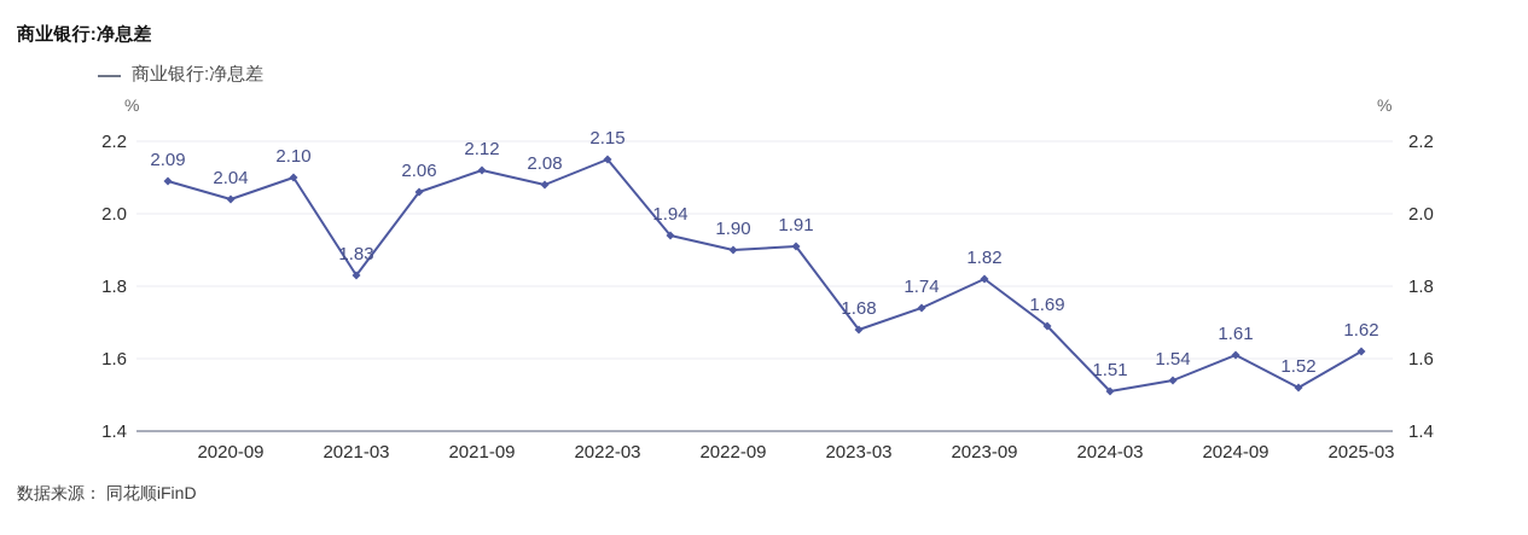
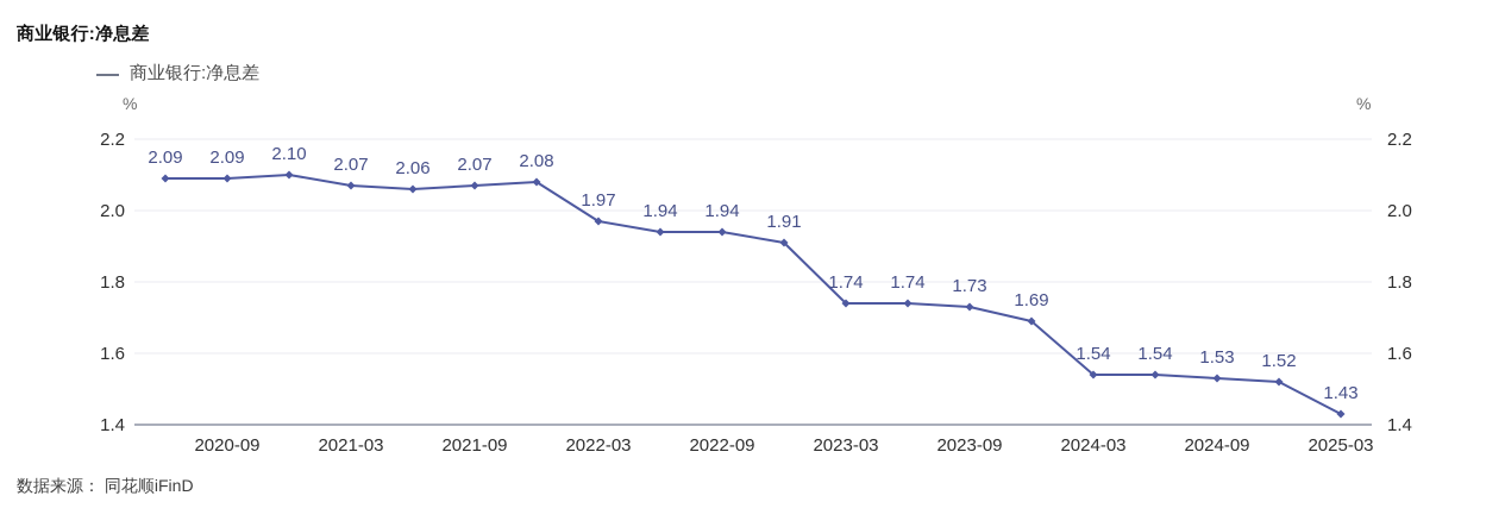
2020-09: 2.04 -> 2.09
2021-03: 1.83 -> 2.07
2021-09: 2.12 -> 2.07
2022-03: 2.15 -> 1.97
2022-09: 1.90 -> 1.94
2023-03: 1.68 -> 1.74
2023-09: 1.82 -> 1.73
2024-03: 1.51 -> 1.54
2024-09: 1.61 -> 1.53
2025-03: 1.62 -> 1.43
